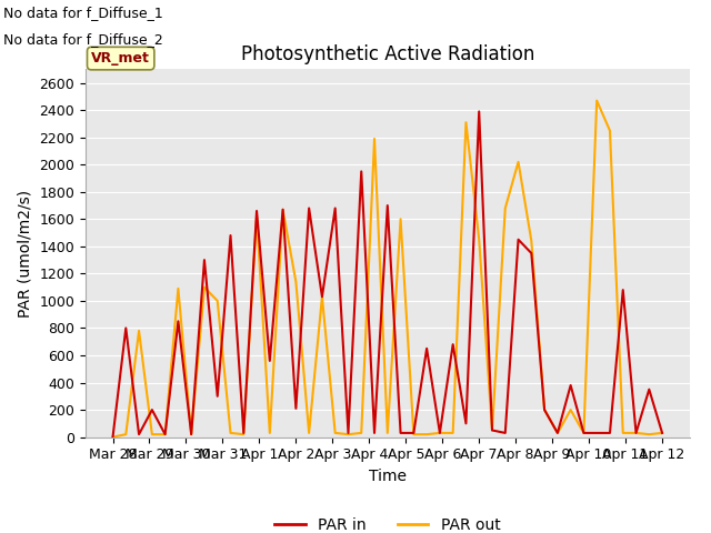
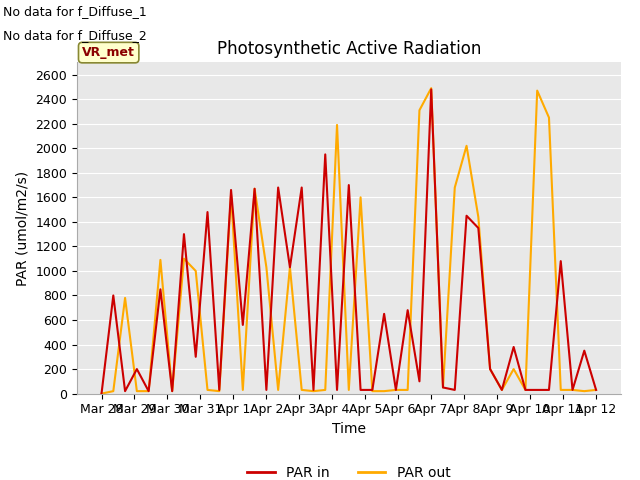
PAR in/Apr 2: 210 -> 30
PAR out/Apr 2: 1140 -> 1030
PAR in/Apr 7: 2390 -> 2480
PAR out/Apr 7: 1450 -> 2490
